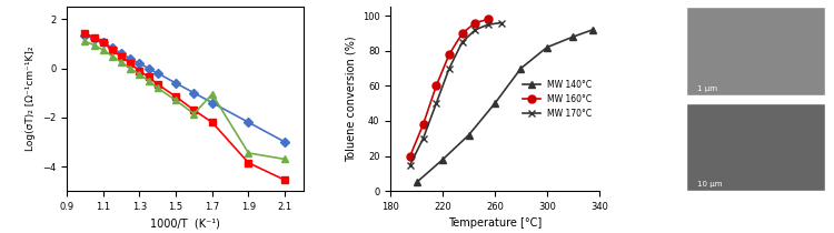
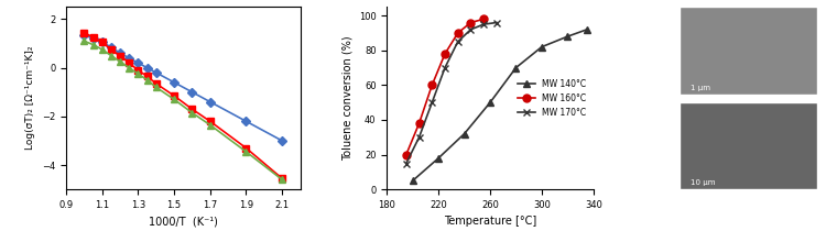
ISTEC Pecłini-GDC/1.7: -1.05 -> -2.35
Commercial GDC/1.9: -3.85 -> -3.30
ISTEC Pecłini-GDC/2.1: -3.70 -> -4.60
